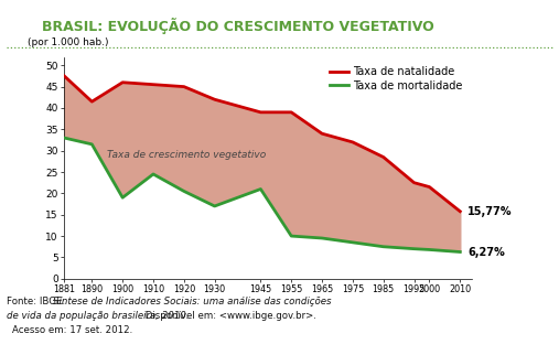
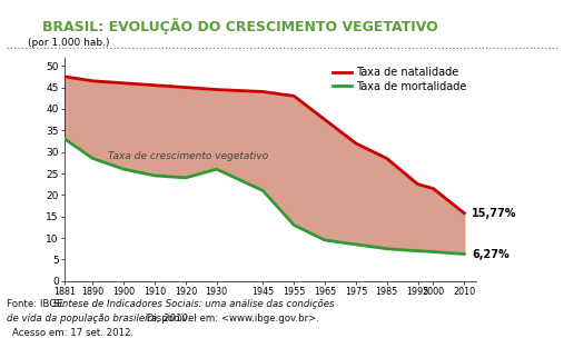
Taxa de natalidade/1890: 41.5 -> 46.5
Taxa de mortalidade/1890: 31.5 -> 28.5
Taxa de mortalidade/1900: 19.0 -> 26.0
Taxa de mortalidade/1920: 20.5 -> 24.0
Taxa de natalidade/1930: 42.0 -> 44.5
Taxa de mortalidade/1930: 17.0 -> 26.0
Taxa de natalidade/1945: 39.0 -> 44.0
Taxa de natalidade/1955: 39.0 -> 43.0
Taxa de mortalidade/1955: 10.0 -> 13.0
Taxa de natalidade/1965: 34.0 -> 37.5
